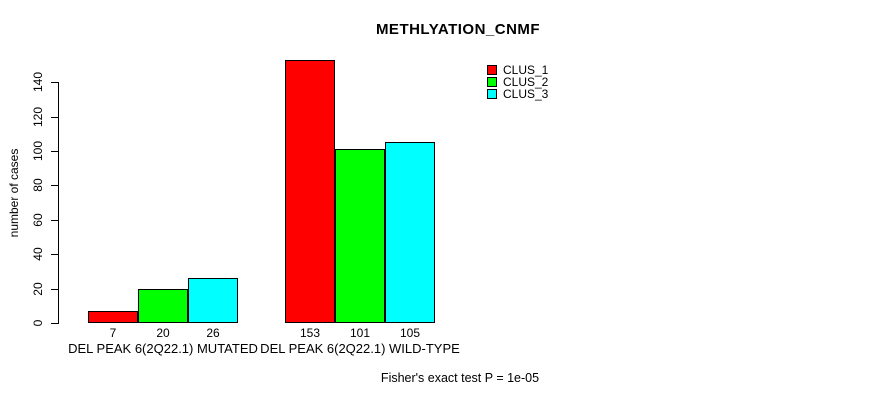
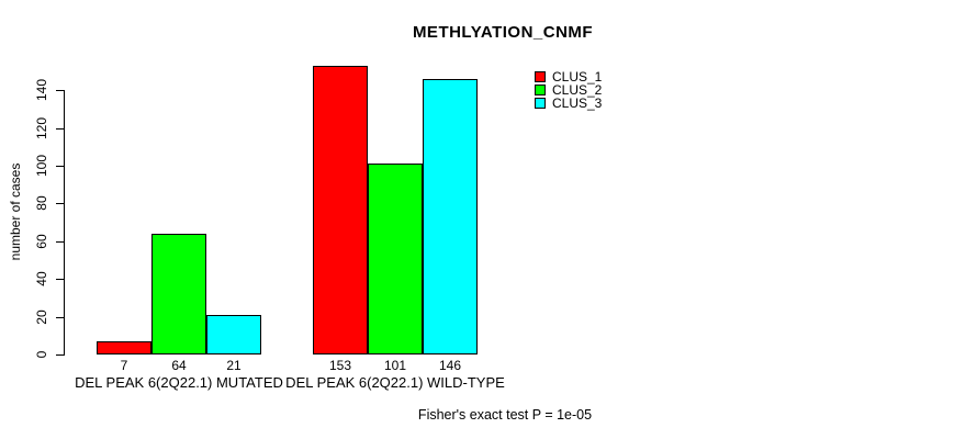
CLUS_2/DEL PEAK 6(2Q22.1) MUTATED: 20 -> 64
CLUS_3/DEL PEAK 6(2Q22.1) MUTATED: 26 -> 21
CLUS_3/DEL PEAK 6(2Q22.1) WILD-TYPE: 105 -> 146
